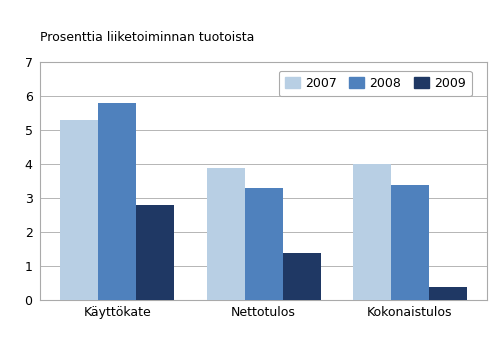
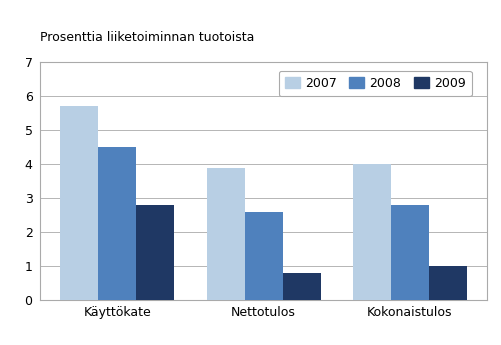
2007/Käyttökate: 5.3 -> 5.7
2008/Käyttökate: 5.8 -> 4.5
2008/Nettotulos: 3.3 -> 2.6
2009/Nettotulos: 1.4 -> 0.8
2008/Kokonaistulos: 3.4 -> 2.8
2009/Kokonaistulos: 0.4 -> 1.0
